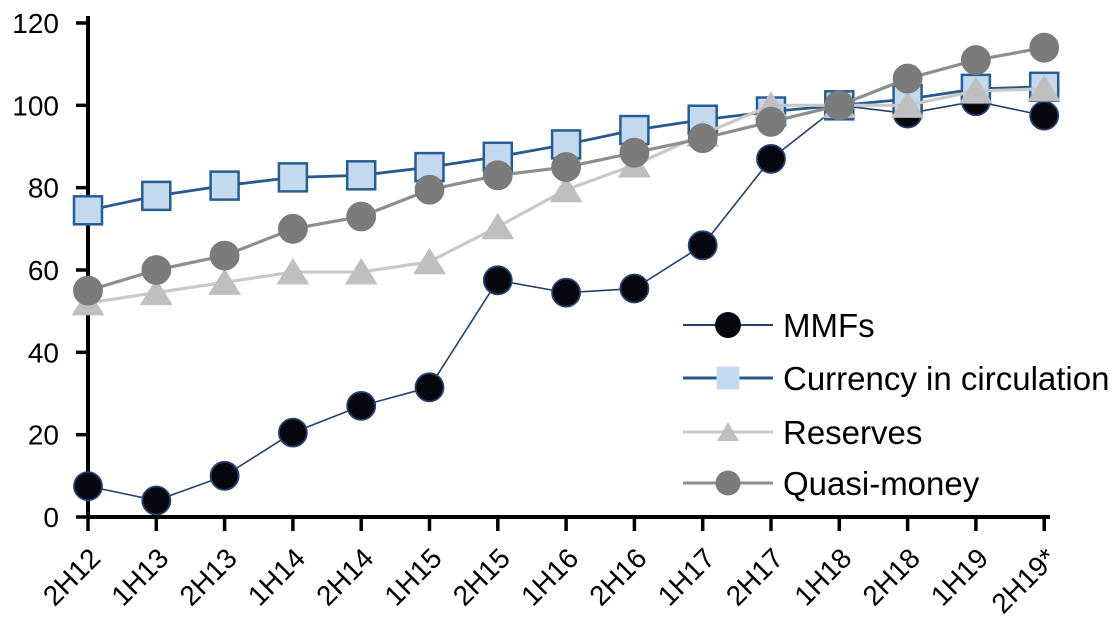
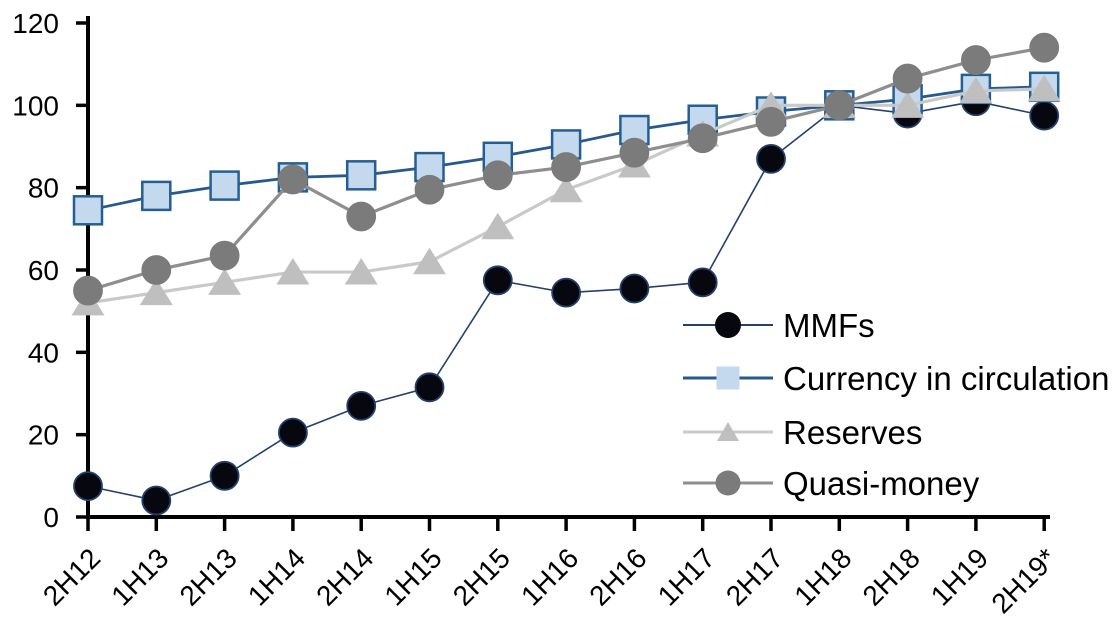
Quasi-money/1H14: 70 -> 82
MMFs/1H17: 66 -> 57
